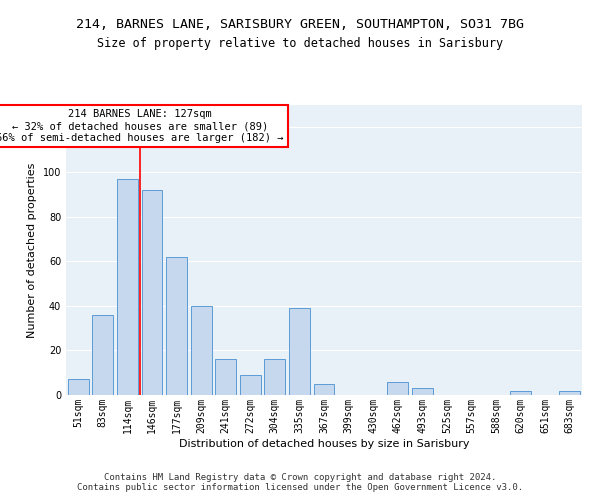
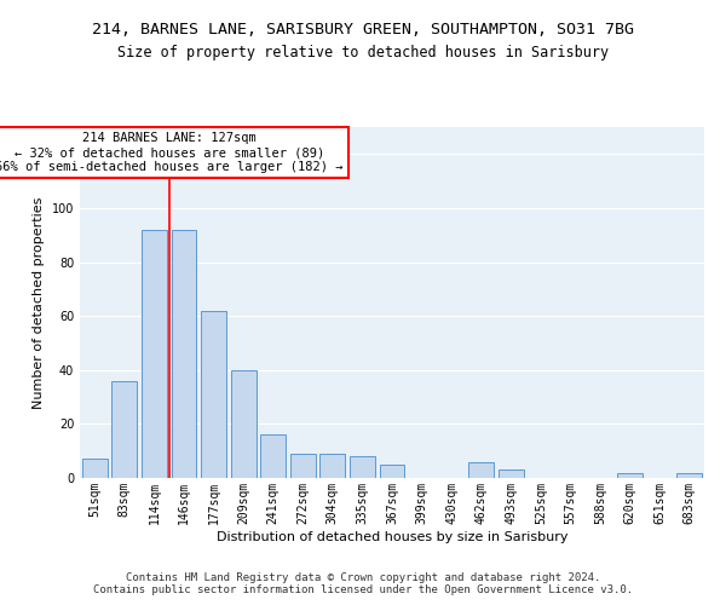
114sqm: 97 -> 92
304sqm: 16 -> 9
335sqm: 39 -> 8
